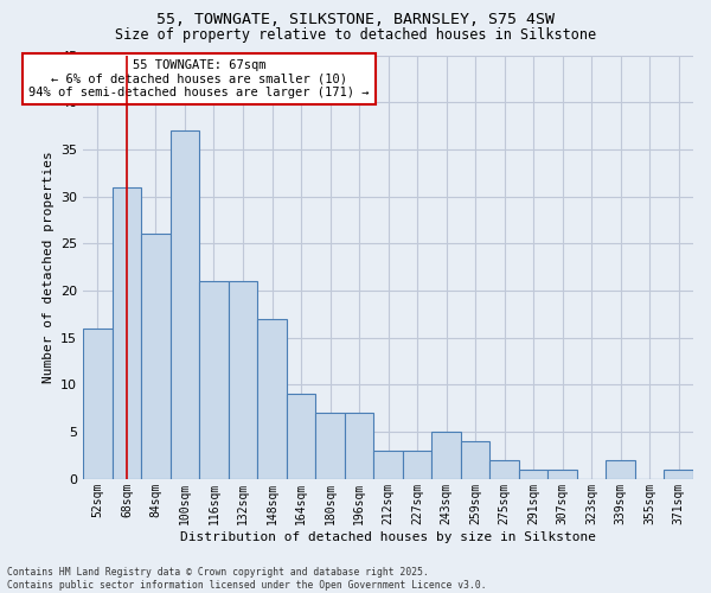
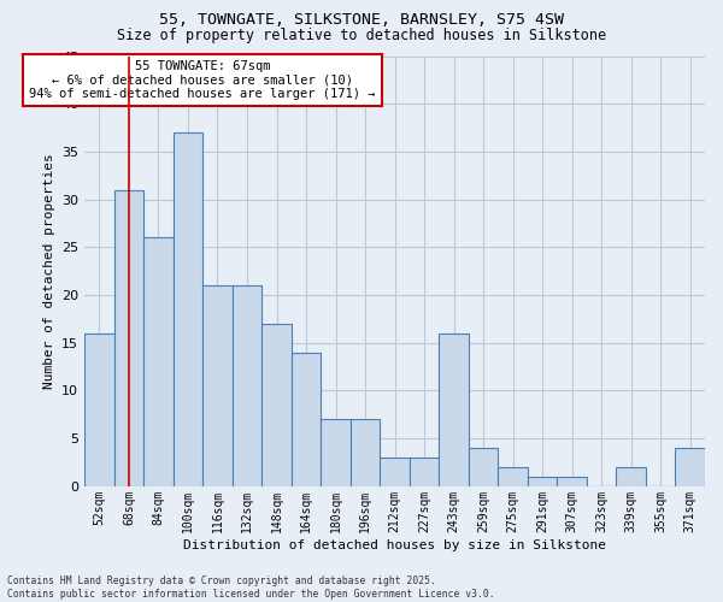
164sqm: 9 -> 14
243sqm: 5 -> 16
371sqm: 1 -> 4
